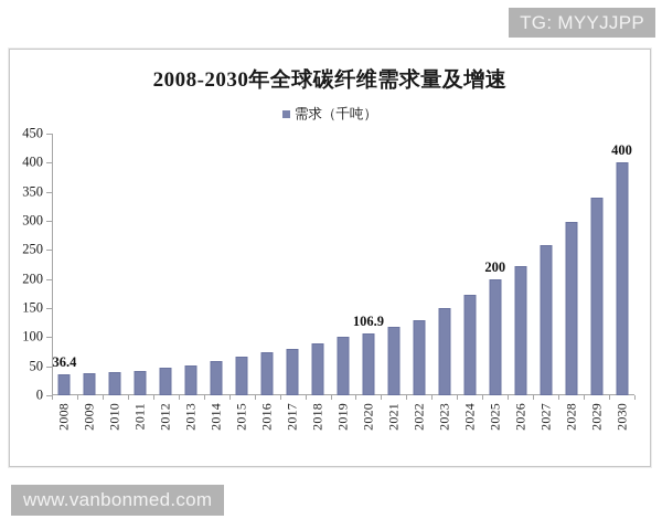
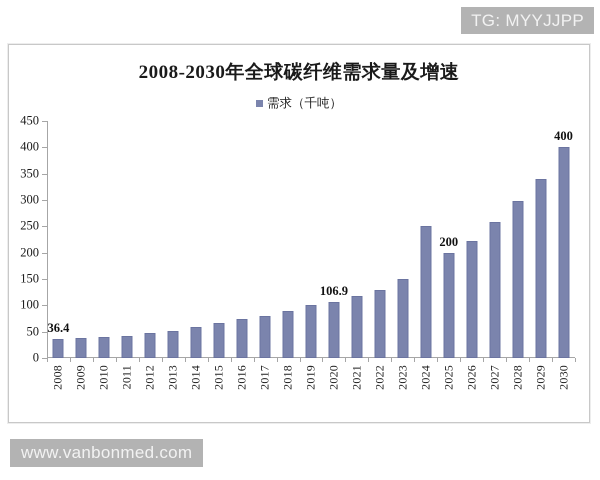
2024: 170 -> 250
